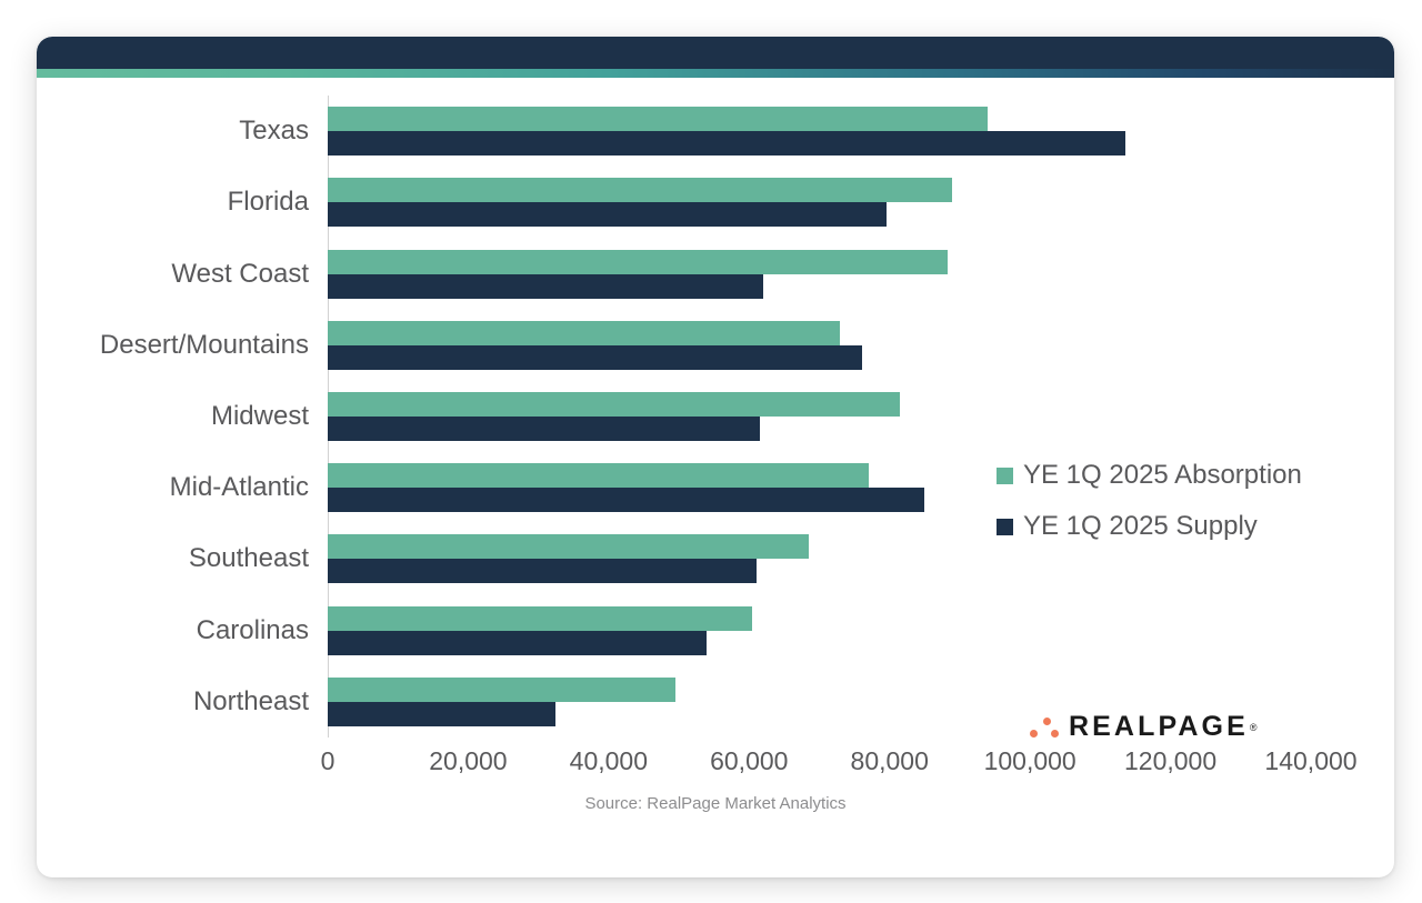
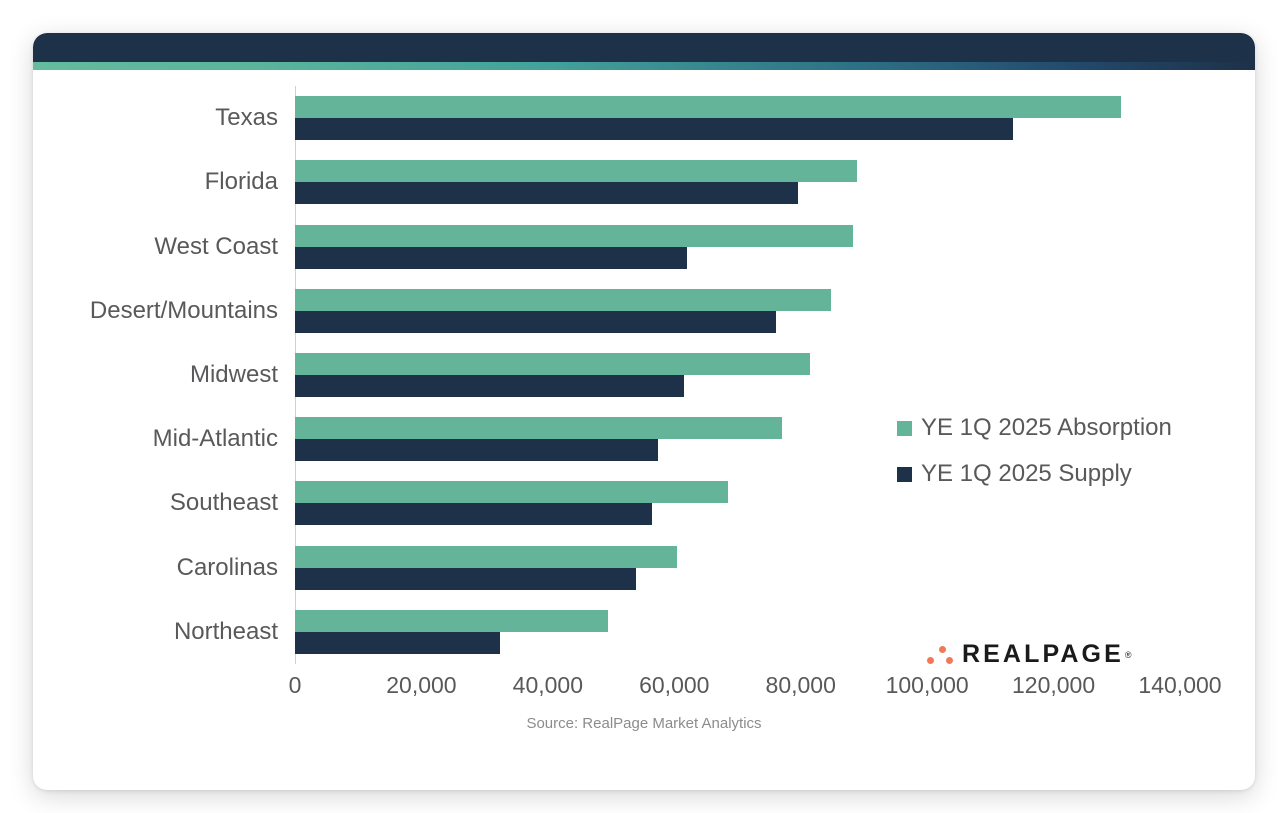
YE 1Q 2025 Absorption/Texas: 94000 -> 131000
YE 1Q 2025 Absorption/Desert/Mountains: 73000 -> 85000
YE 1Q 2025 Supply/Mid-Atlantic: 85000 -> 58000
YE 1Q 2025 Supply/Southeast: 61000 -> 56000
